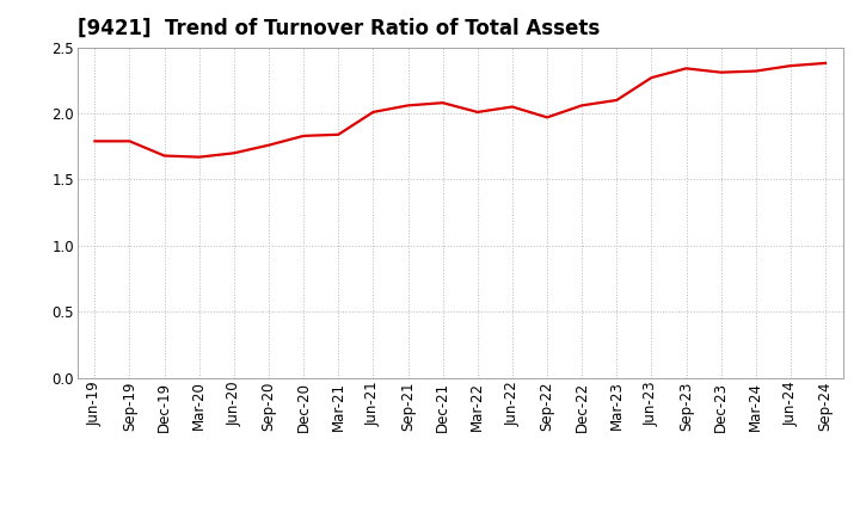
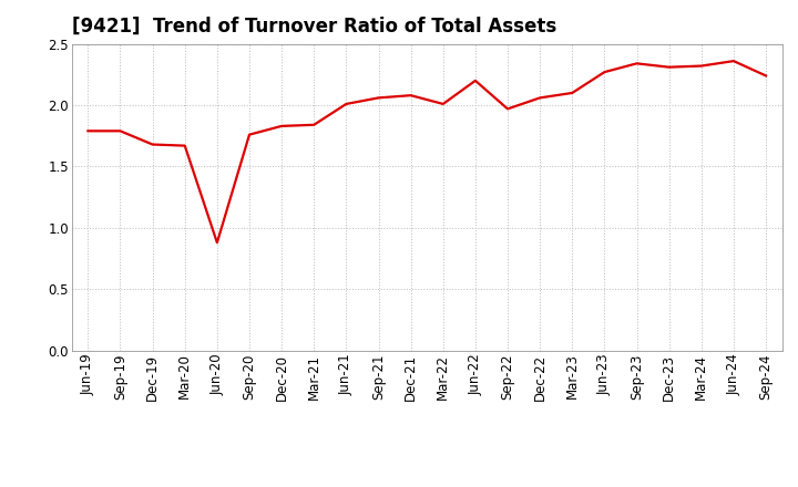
Jun-20: 1.70 -> 0.88
Jun-22: 2.05 -> 2.20
Sep-24: 2.38 -> 2.24
